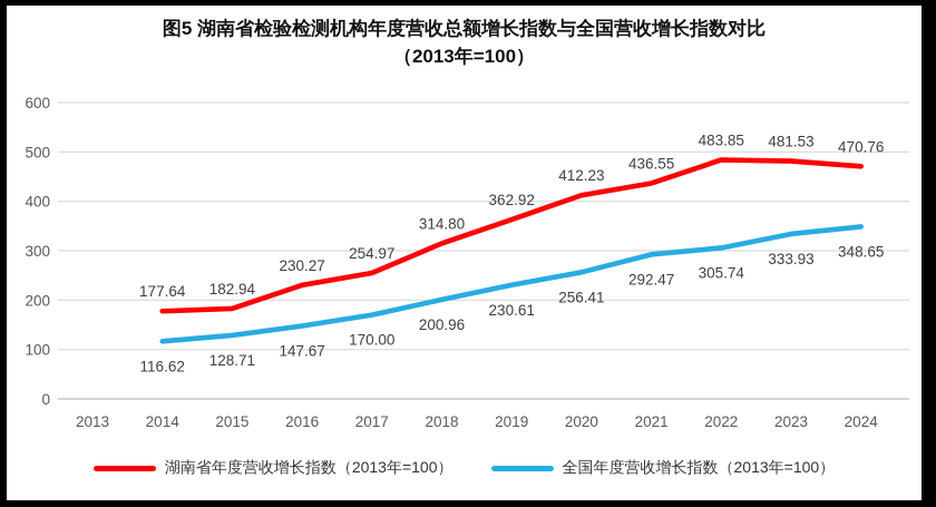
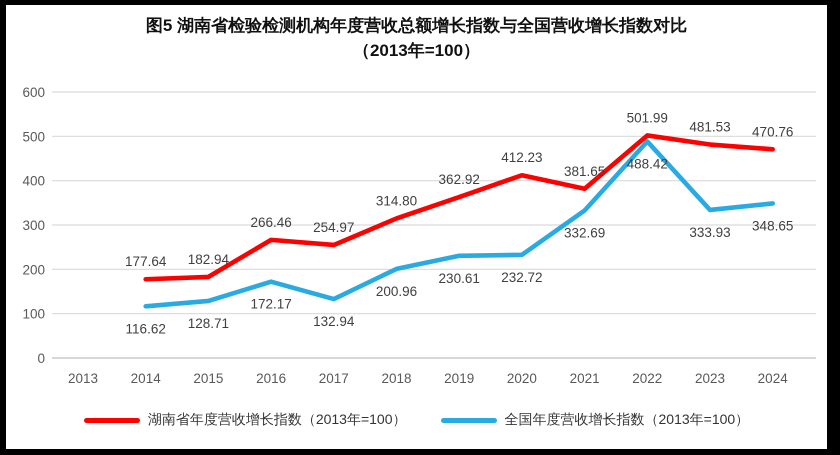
湖南省年度营收增长指数（2013年=100）/2016: 230.27 -> 266.46
全国年度营收增长指数（2013年=100）/2016: 147.67 -> 172.17
全国年度营收增长指数（2013年=100）/2017: 170.00 -> 132.94
全国年度营收增长指数（2013年=100）/2020: 256.41 -> 232.72
湖南省年度营收增长指数（2013年=100）/2021: 436.55 -> 381.65
全国年度营收增长指数（2013年=100）/2021: 292.47 -> 332.69
湖南省年度营收增长指数（2013年=100）/2022: 483.85 -> 501.99
全国年度营收增长指数（2013年=100）/2022: 305.74 -> 488.42
